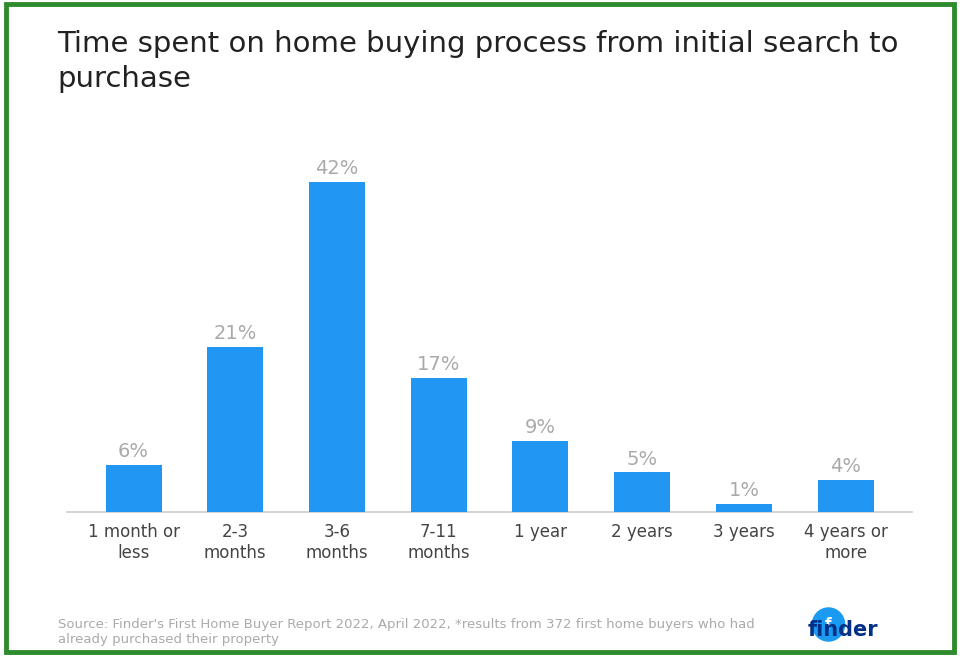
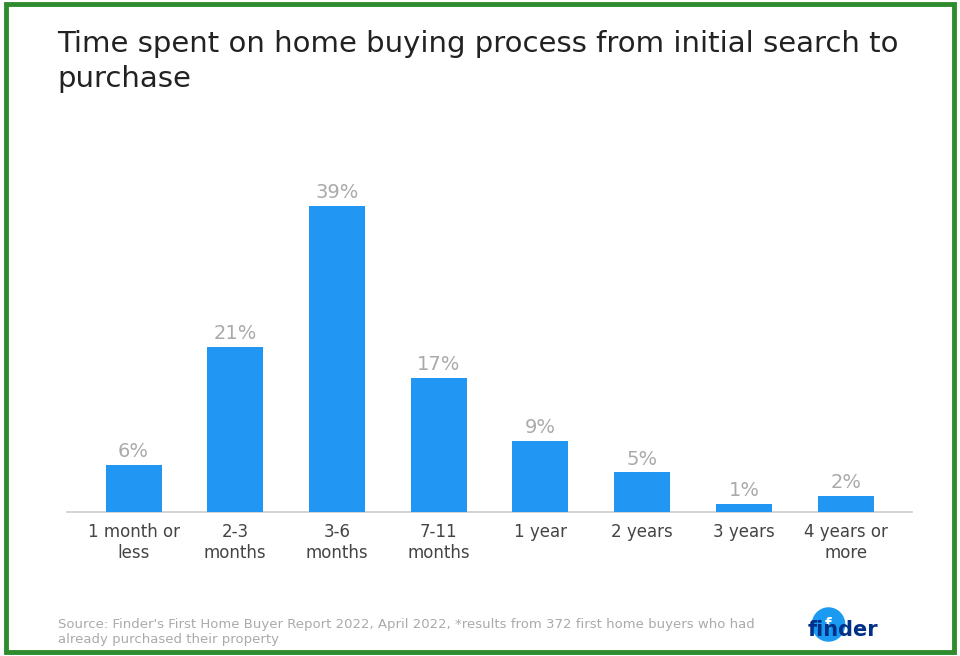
3-6 months: 42% -> 39%
4 years or more: 4% -> 2%
